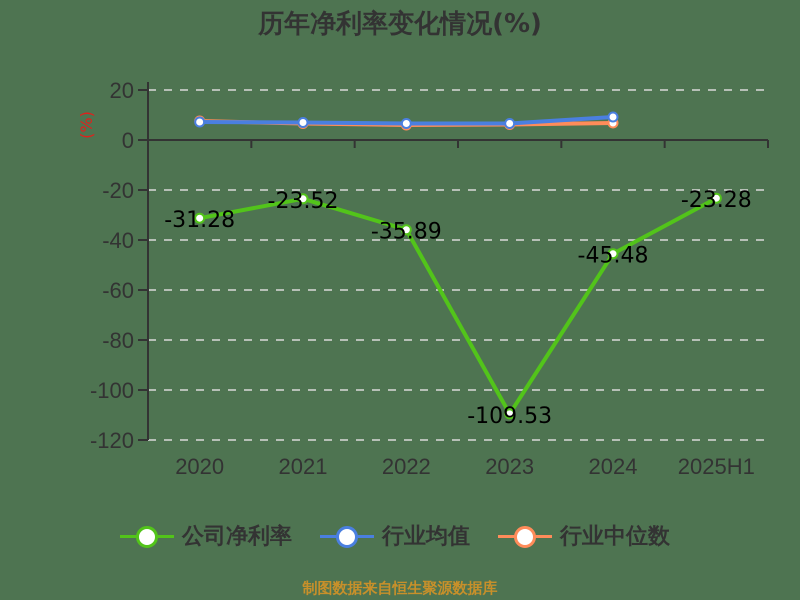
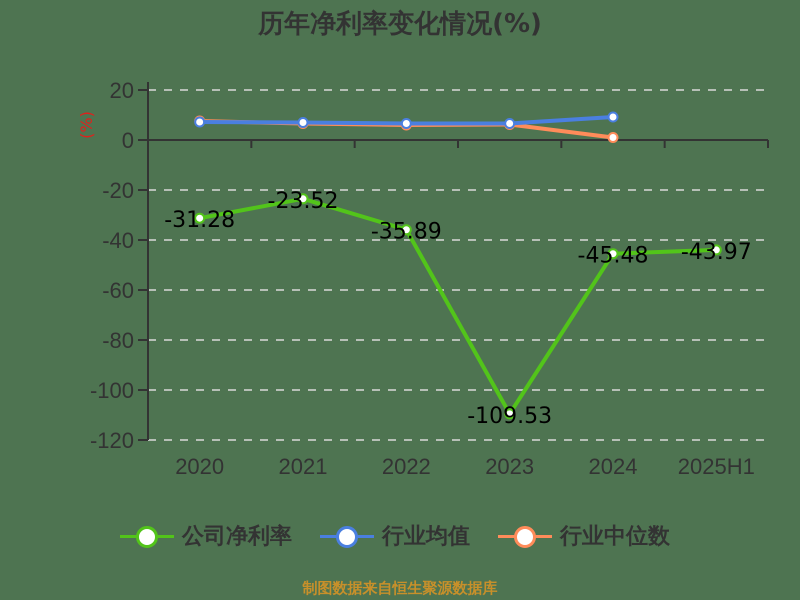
行业中位数/2024: 7 -> 1
公司净利率/2025H1: -23.28 -> -43.97
